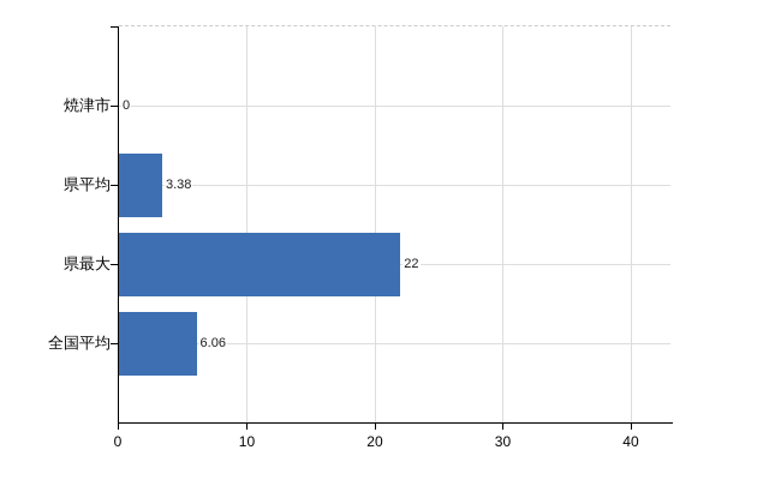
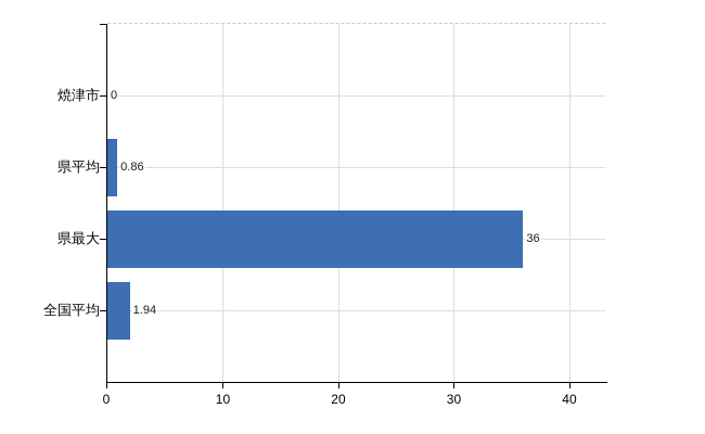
県平均: 3.38 -> 0.86
県最大: 22 -> 36
全国平均: 6.06 -> 1.94
